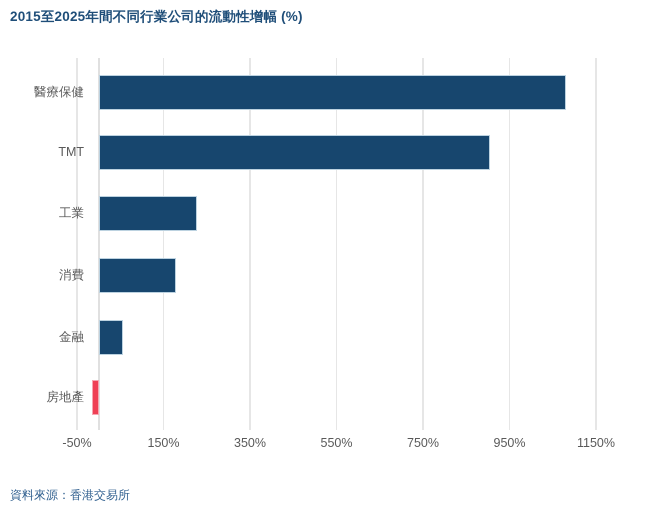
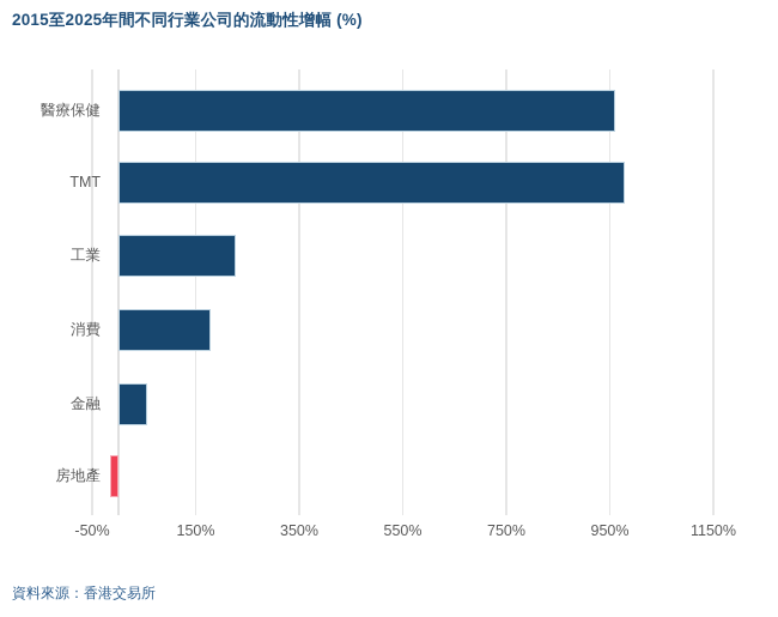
醫療保健: 1080% -> 960%
TMT: 900% -> 980%
